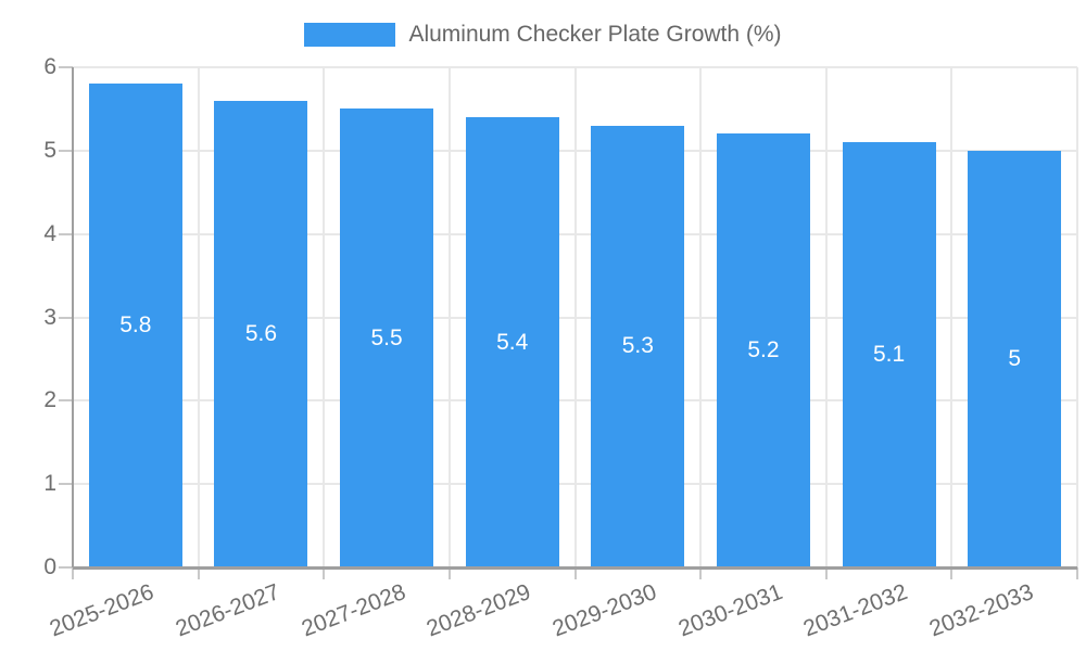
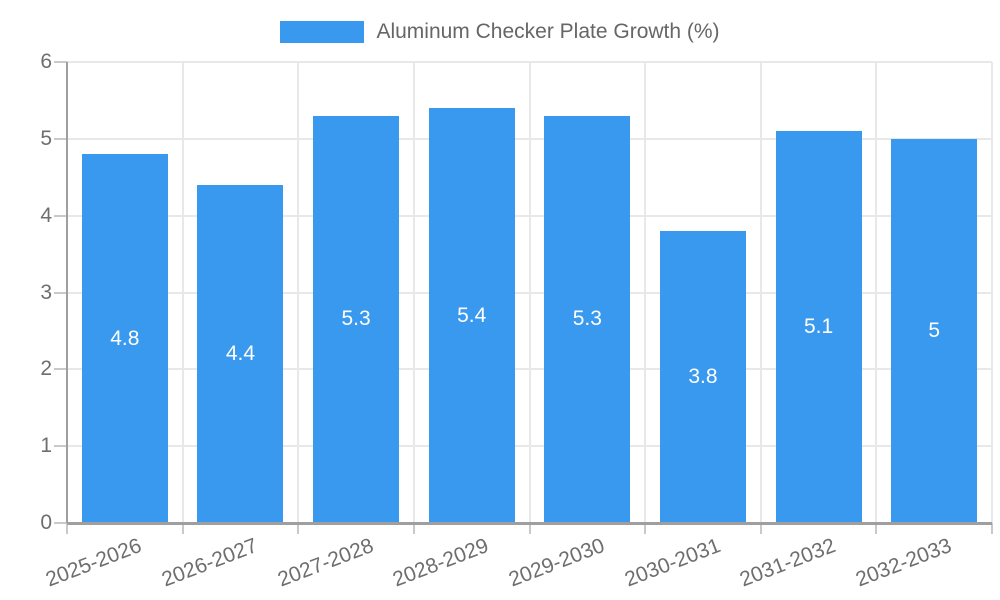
2025-2026: 5.8 -> 4.8
2026-2027: 5.6 -> 4.4
2027-2028: 5.5 -> 5.3
2030-2031: 5.2 -> 3.8
